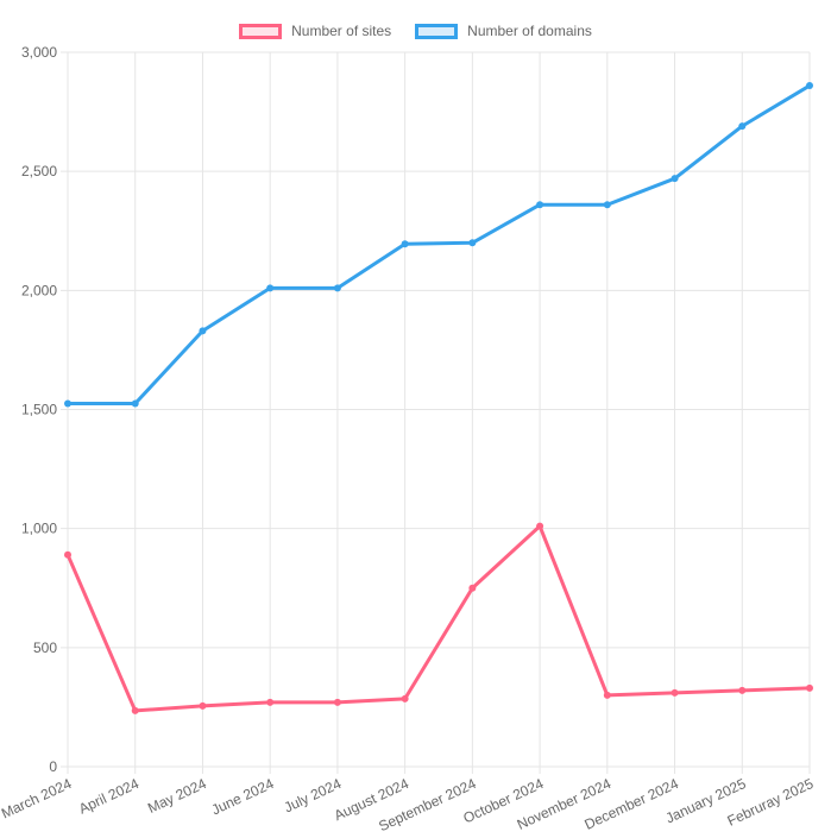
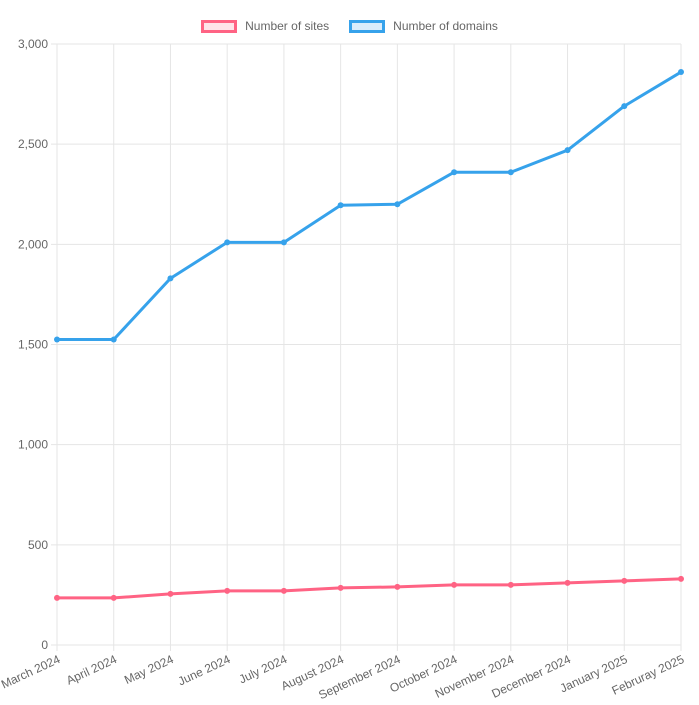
Number of sites/March 2024: 890 -> 240
Number of sites/September 2024: 750 -> 290
Number of sites/October 2024: 1010 -> 300
